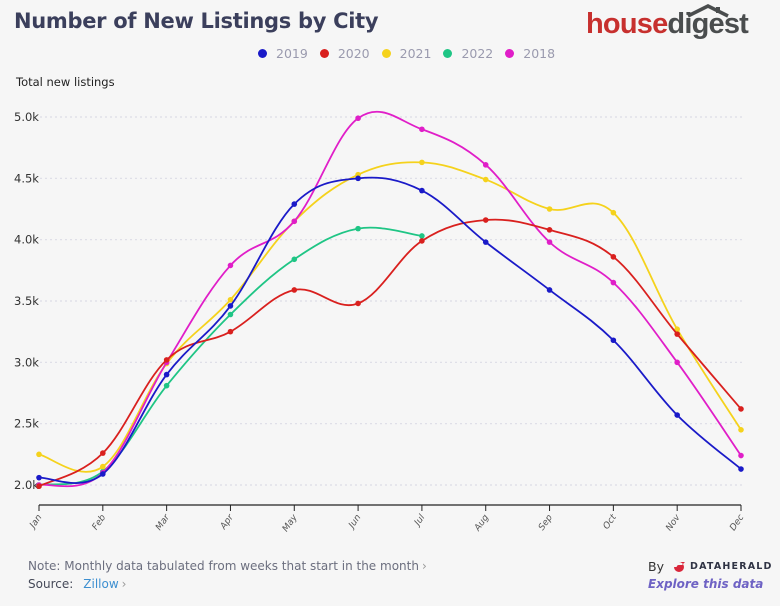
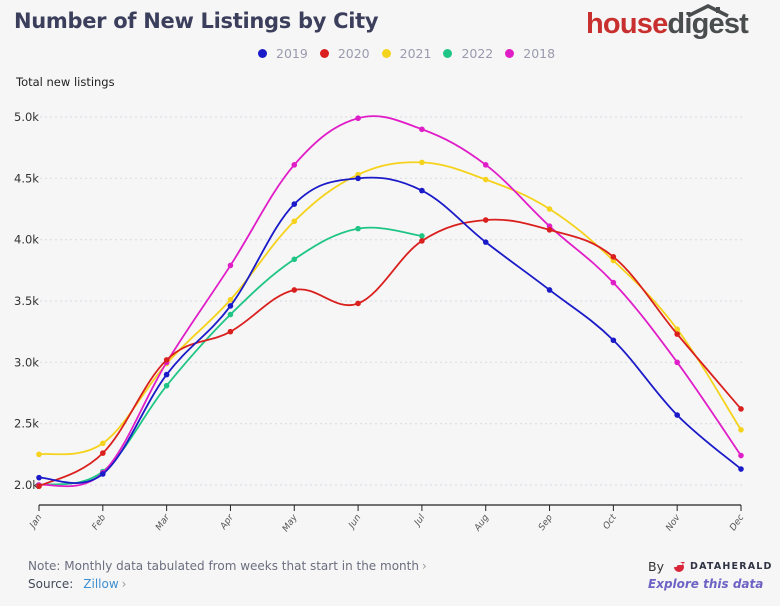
2021/Feb: 2.15k -> 2.34k
2018/May: 4.15k -> 4.61k
2018/Sep: 3.98k -> 4.11k
2021/Oct: 4.22k -> 3.83k
